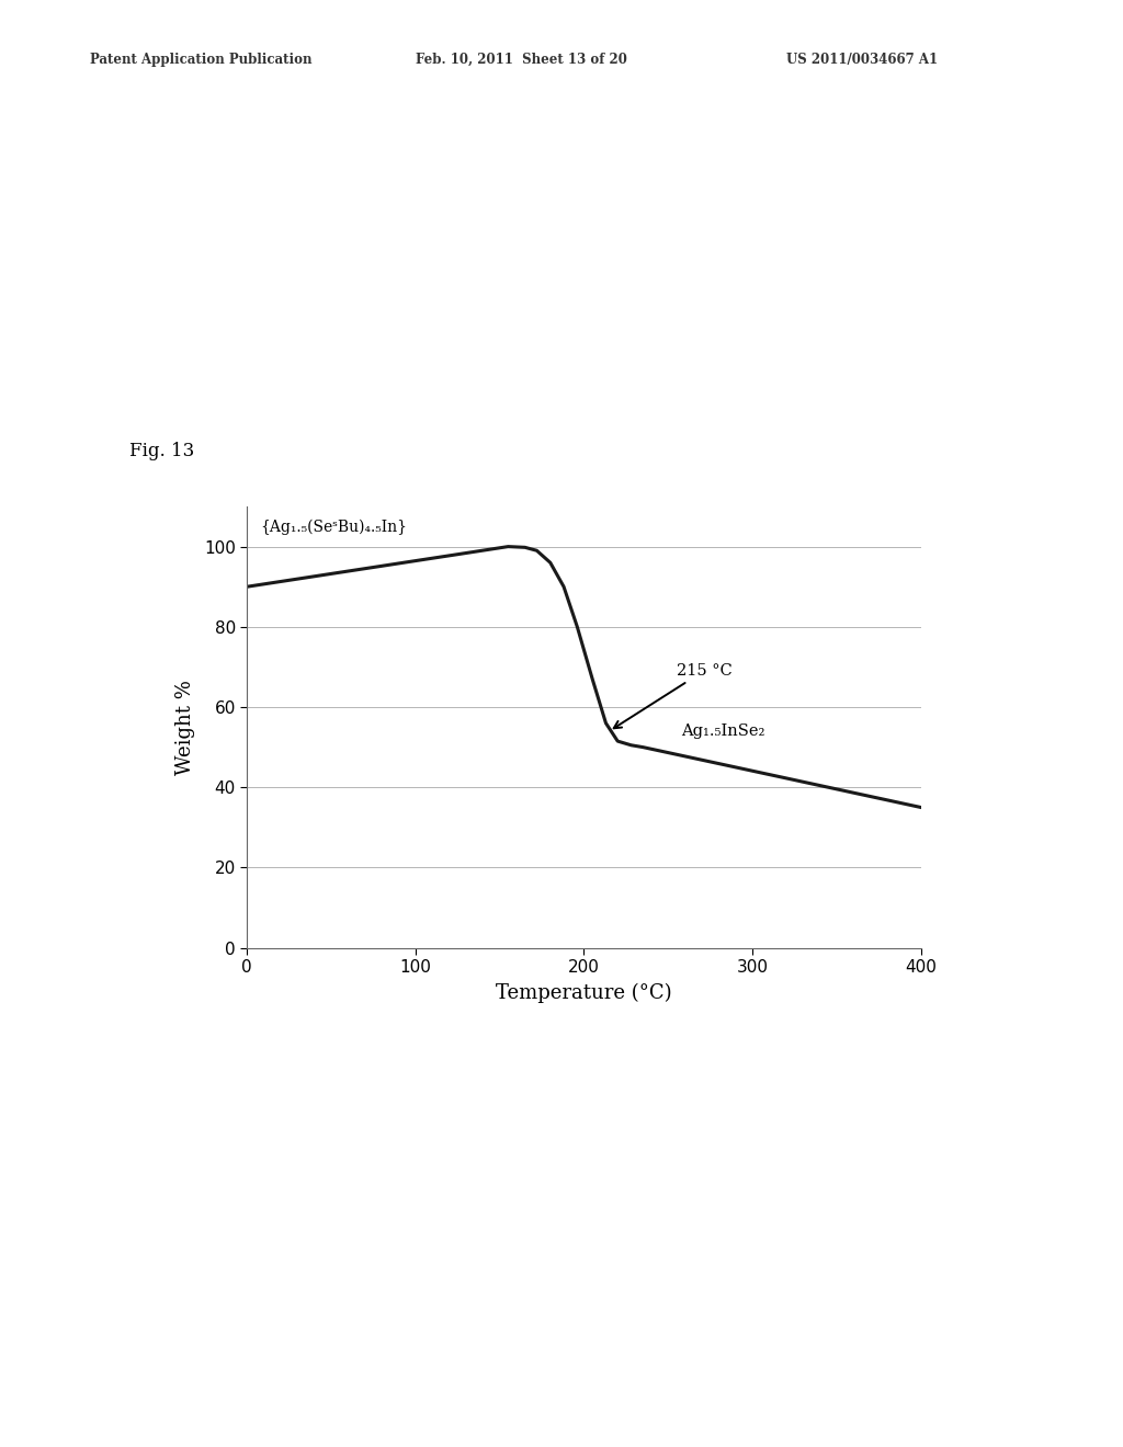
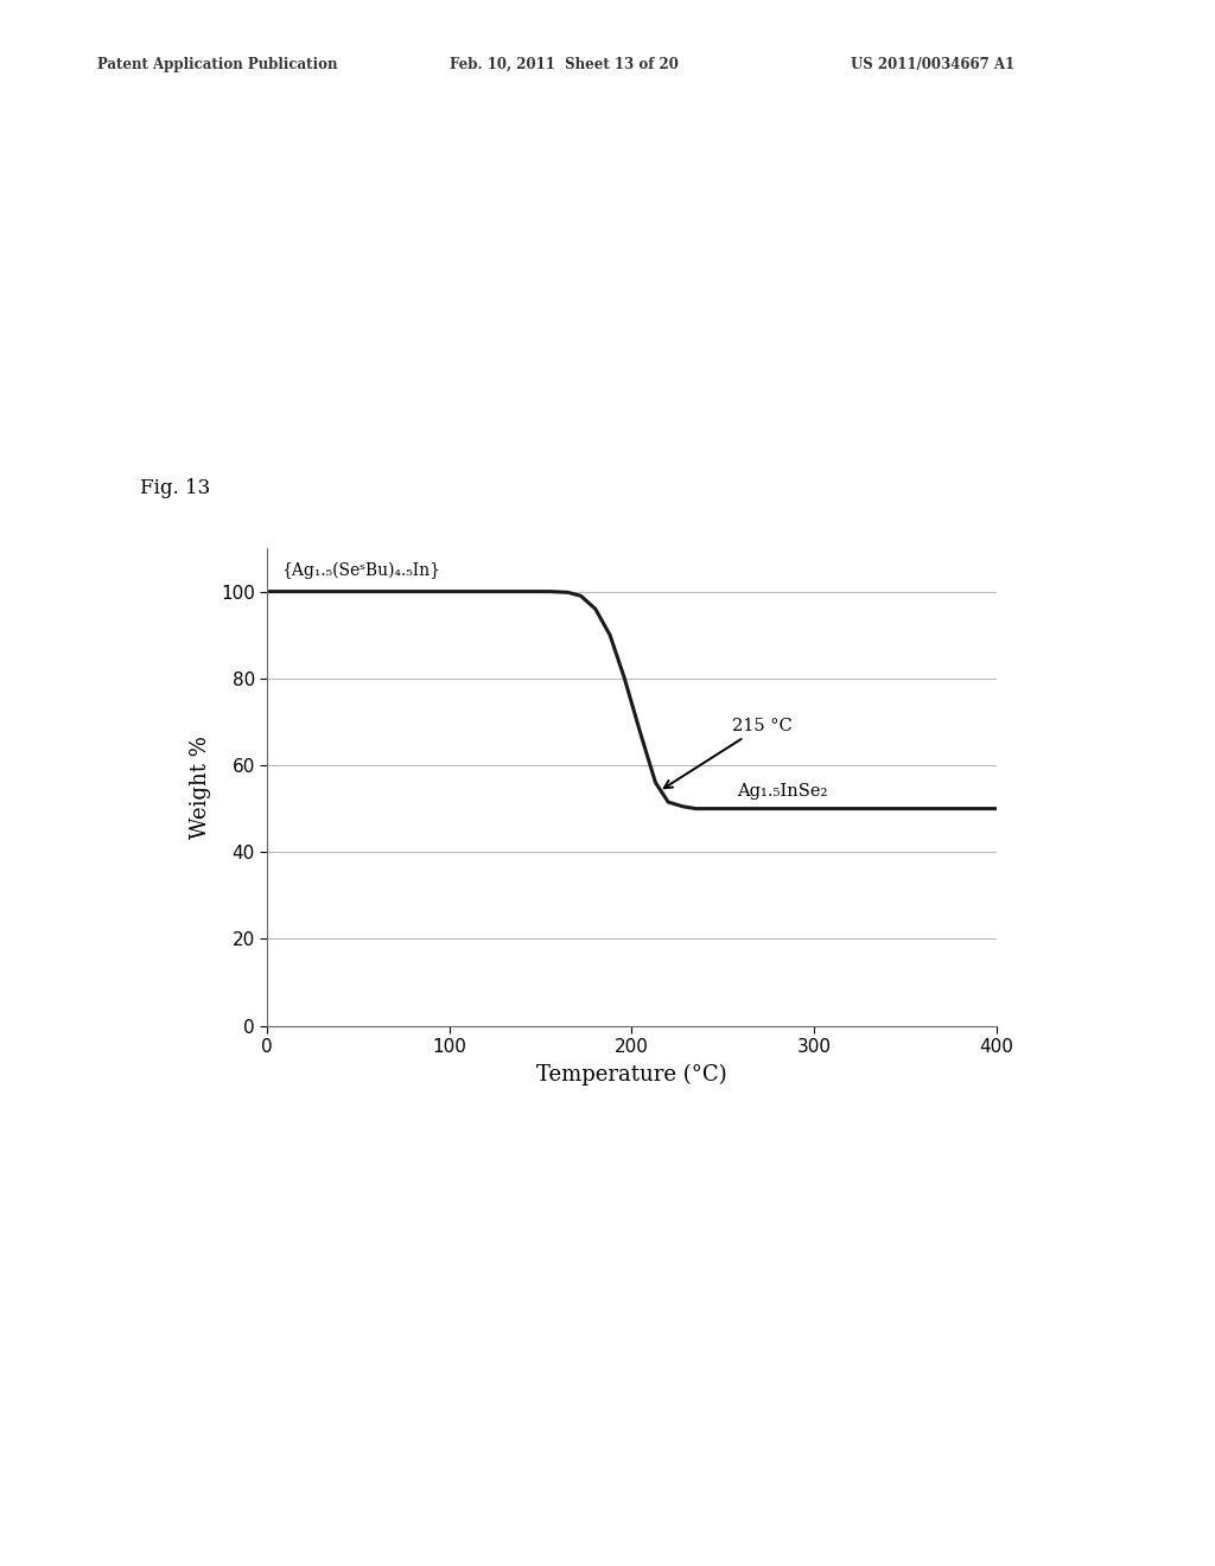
0: 90.0 -> 100.0
400: 35.0 -> 50.0
